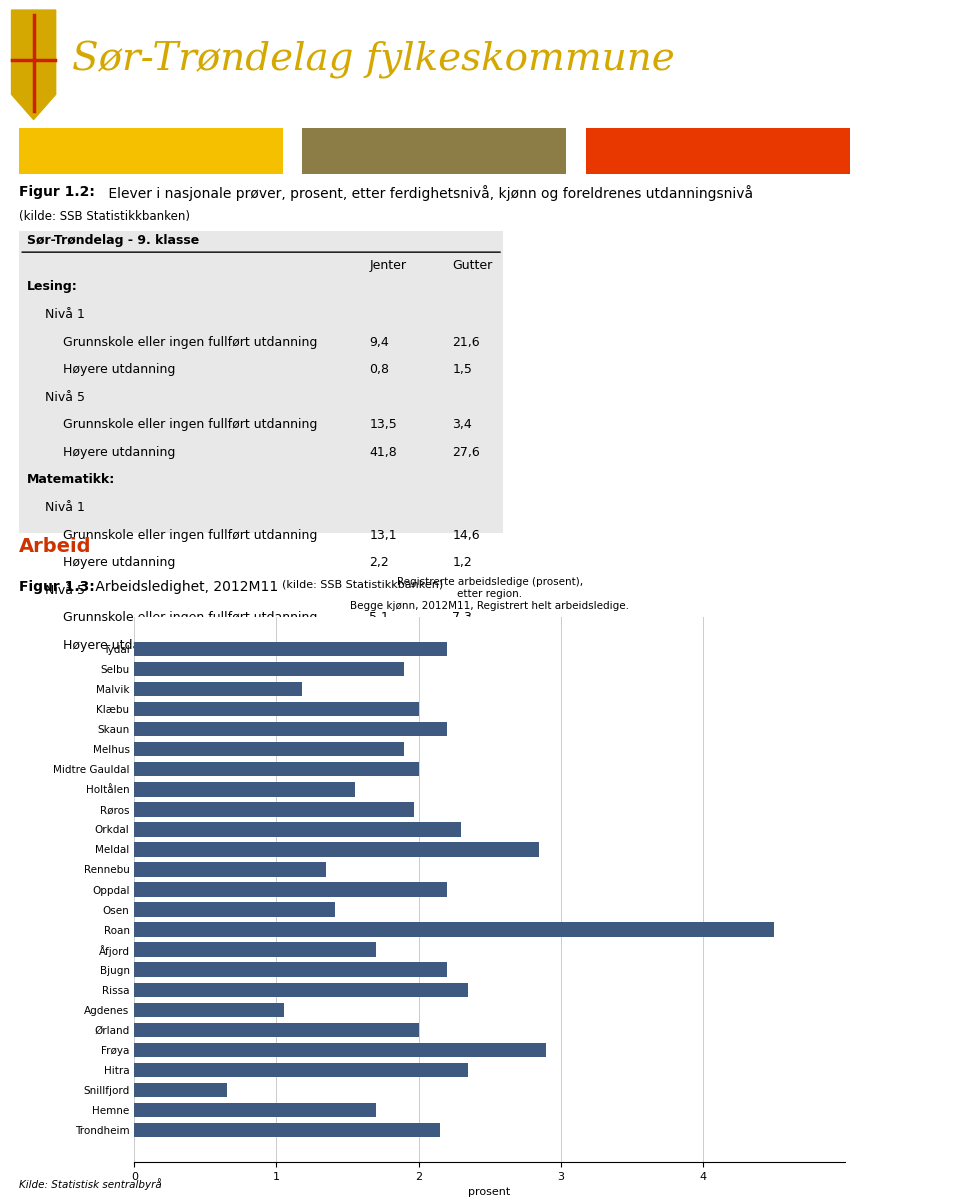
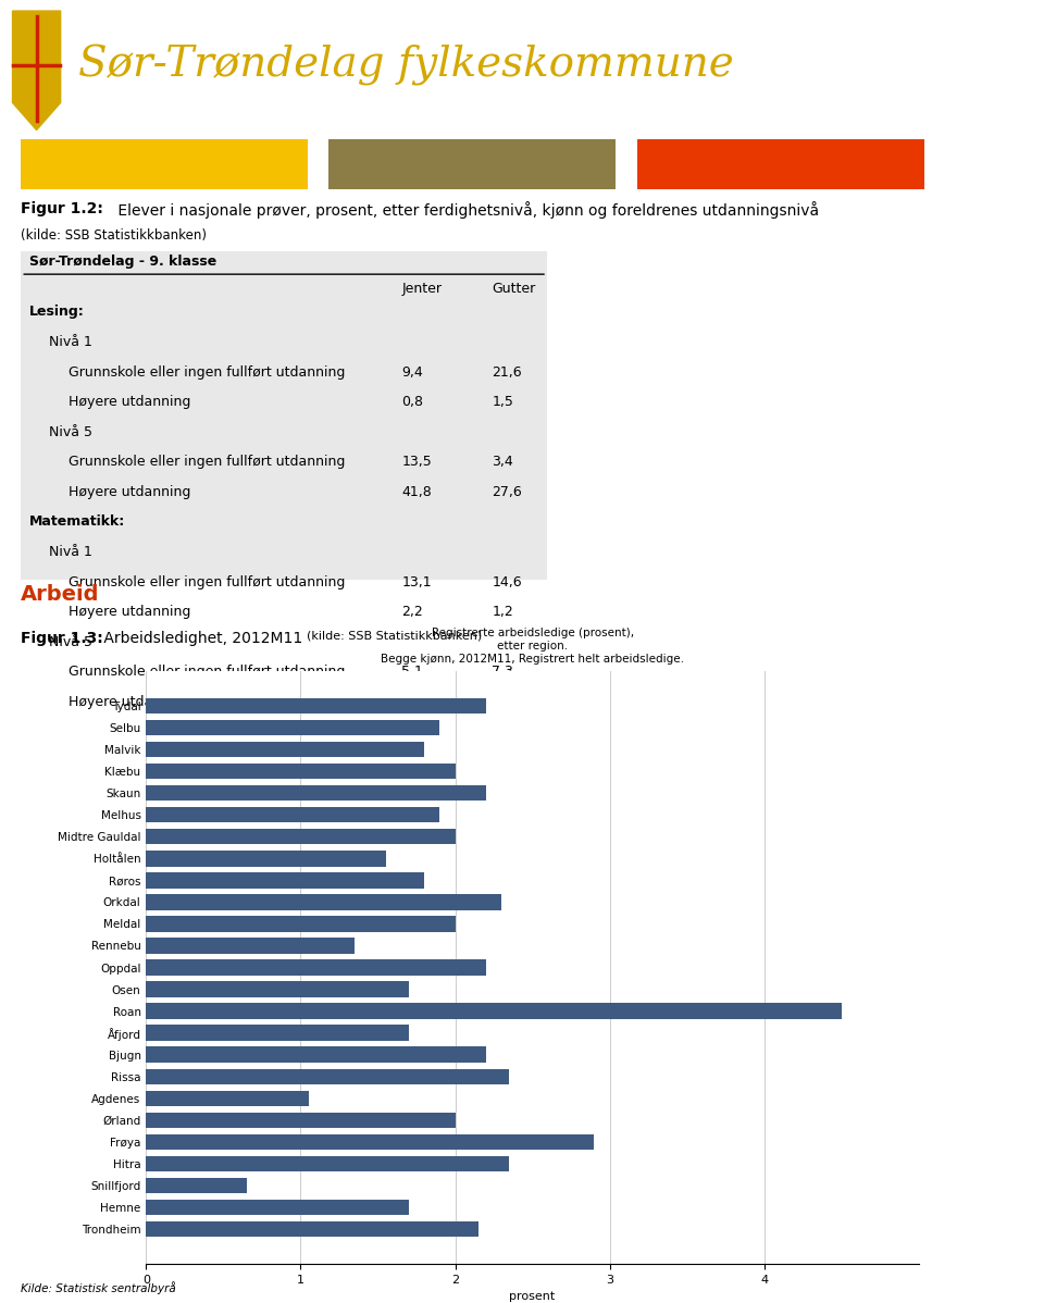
Malvik: 1.18 -> 1.80
Røros: 1.97 -> 1.80
Meldal: 2.85 -> 2.00
Osen: 1.41 -> 1.70
